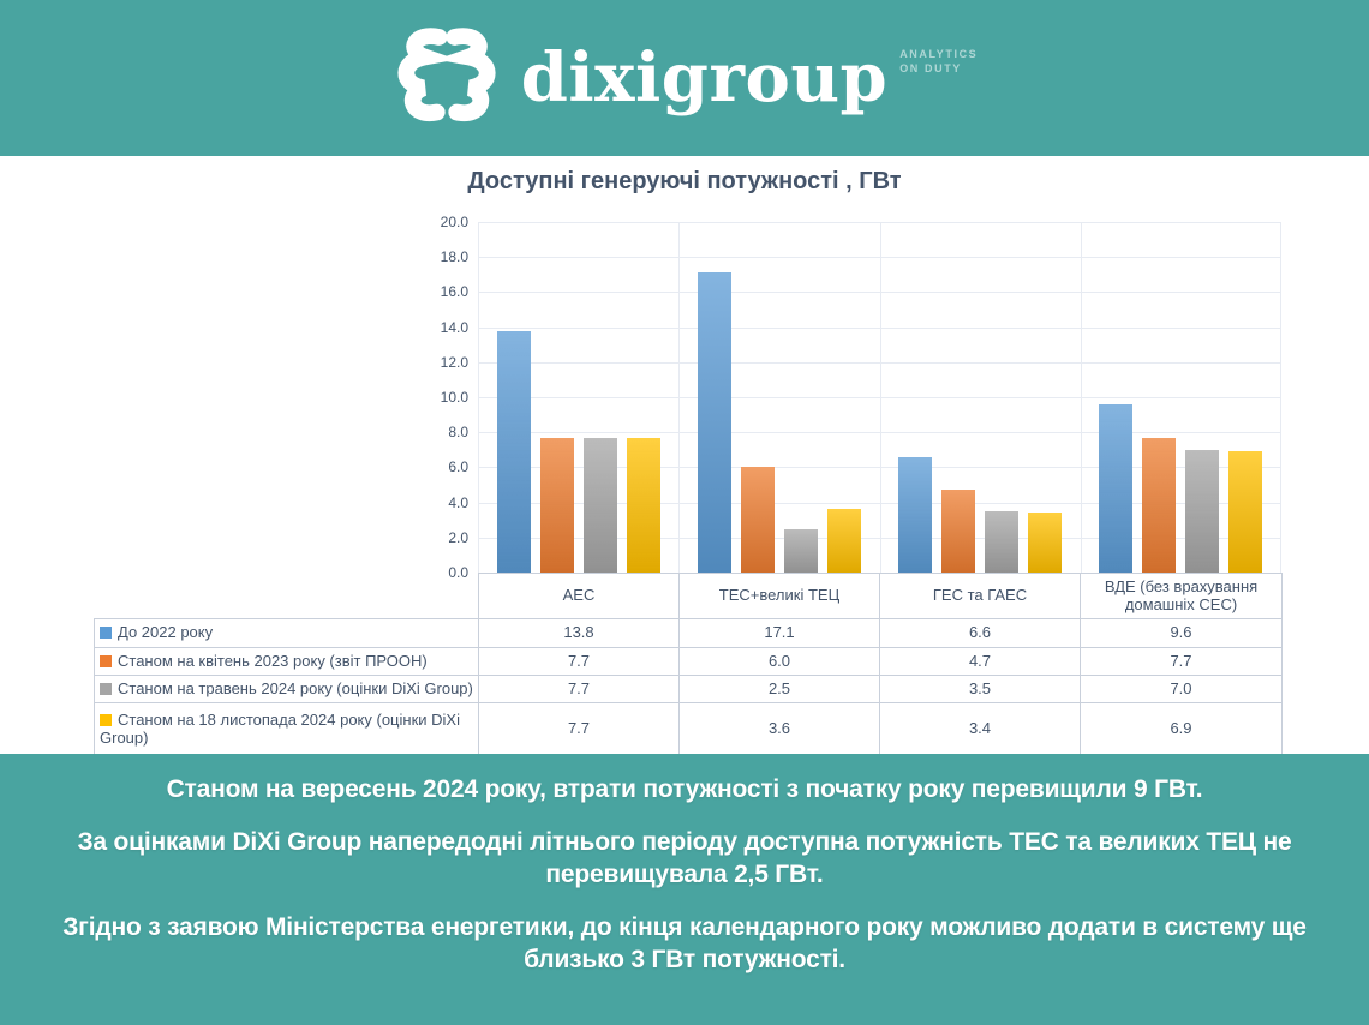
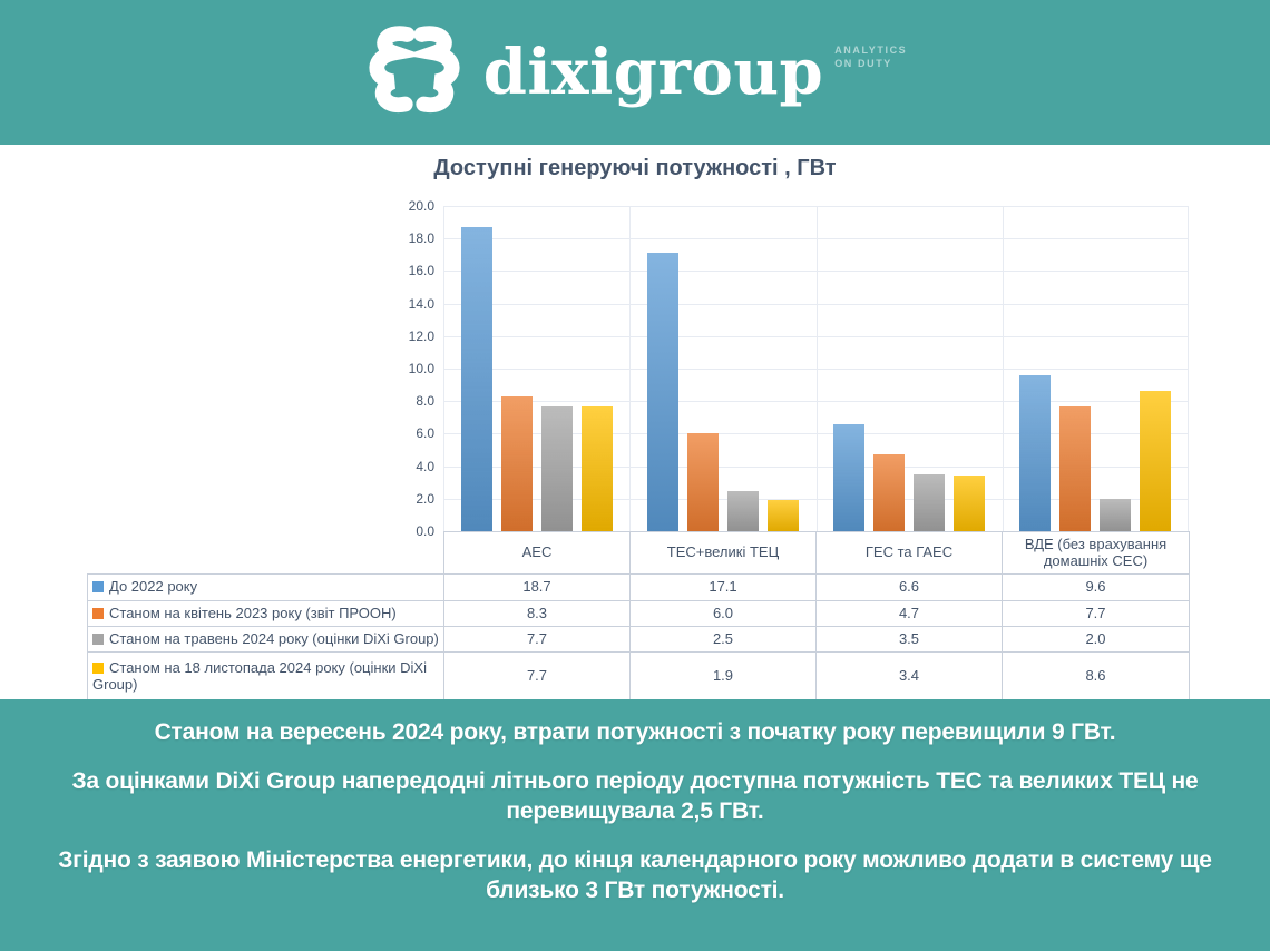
До 2022 року/АЕС: 13.8 -> 18.7
Станом на квітень 2023 року (звіт ПРООН)/АЕС: 7.7 -> 8.3
Станом на 18 листопада 2024 року (оцінки DiXi Group)/ТЕС+великі ТЕЦ: 3.6 -> 1.9
Станом на травень 2024 року (оцінки DiXi Group)/ВДЕ (без врахування домашніх СЕС): 7.0 -> 2.0
Станом на 18 листопада 2024 року (оцінки DiXi Group)/ВДЕ (без врахування домашніх СЕС): 6.9 -> 8.6
